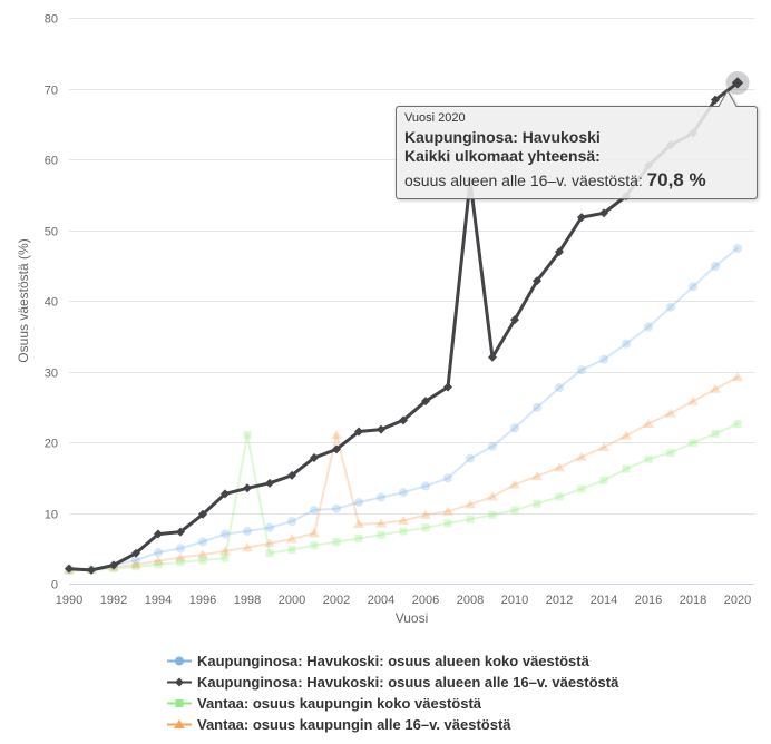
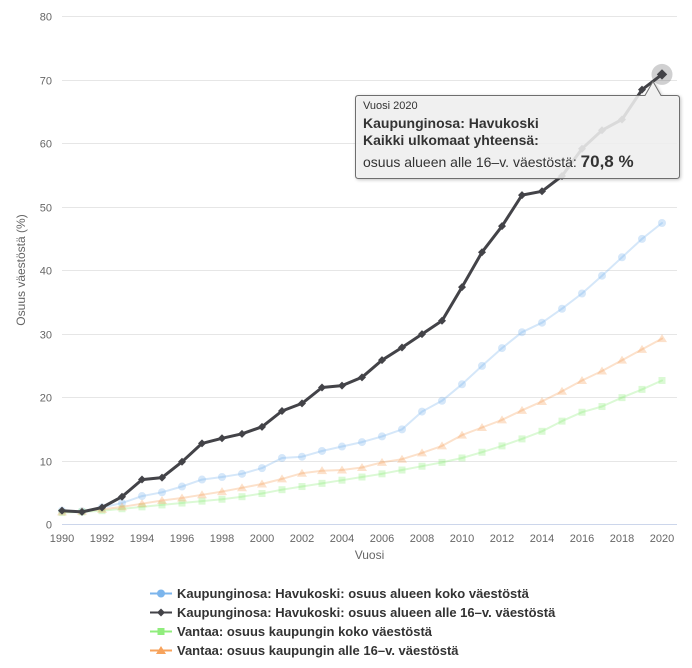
Vantaa: osuus kaupungin koko väestöstä/1998: 21 -> 4
Vantaa: osuus kaupungin alle 16–v. väestöstä/2002: 21 -> 8
Kaupunginosa: Havukoski: osuus alueen alle 16–v. väestöstä/2008: 57 -> 30
